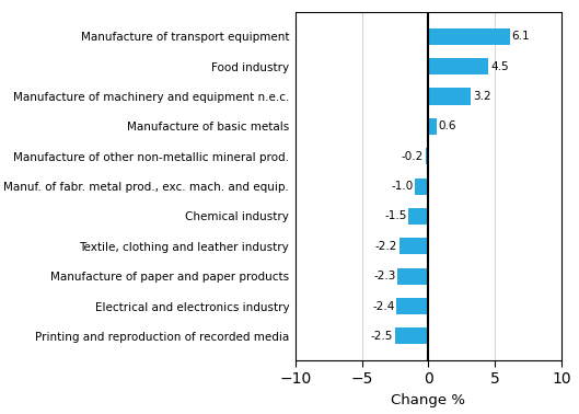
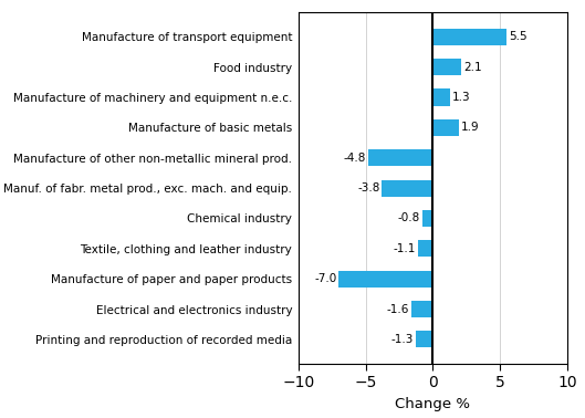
Manufacture of transport equipment: 6.1 -> 5.5
Food industry: 4.5 -> 2.1
Manufacture of machinery and equipment n.e.c.: 3.2 -> 1.3
Manufacture of basic metals: 0.6 -> 1.9
Manufacture of other non-metallic mineral prod.: -0.2 -> -4.8
Manuf. of fabr. metal prod., exc. mach. and equip.: -1.0 -> -3.8
Chemical industry: -1.5 -> -0.8
Textile, clothing and leather industry: -2.2 -> -1.1
Manufacture of paper and paper products: -2.3 -> -7.0
Electrical and electronics industry: -2.4 -> -1.6
Printing and reproduction of recorded media: -2.5 -> -1.3
